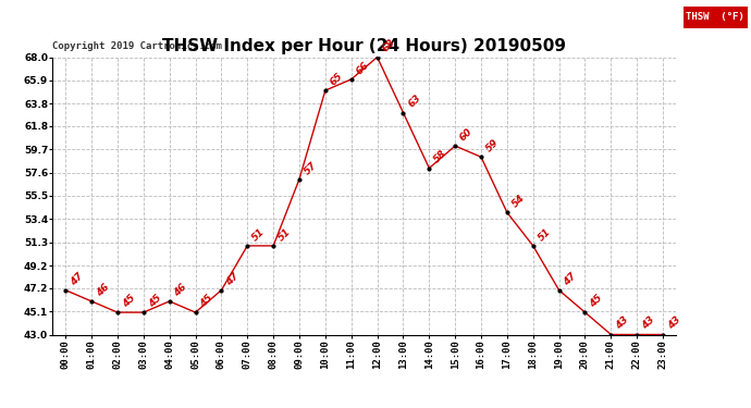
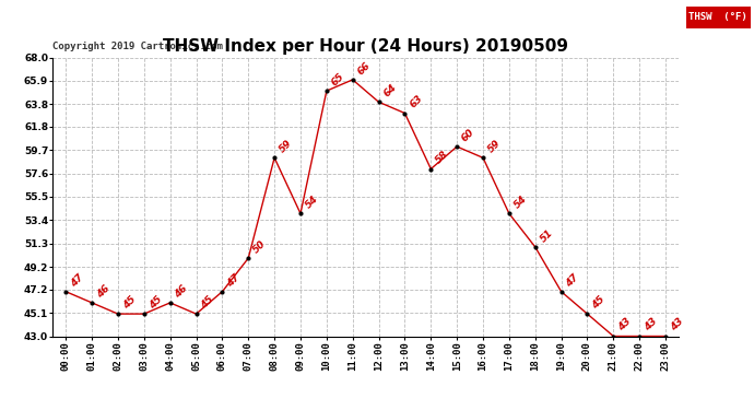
07:00: 51 -> 50
08:00: 51 -> 59
09:00: 57 -> 54
12:00: 68 -> 64
